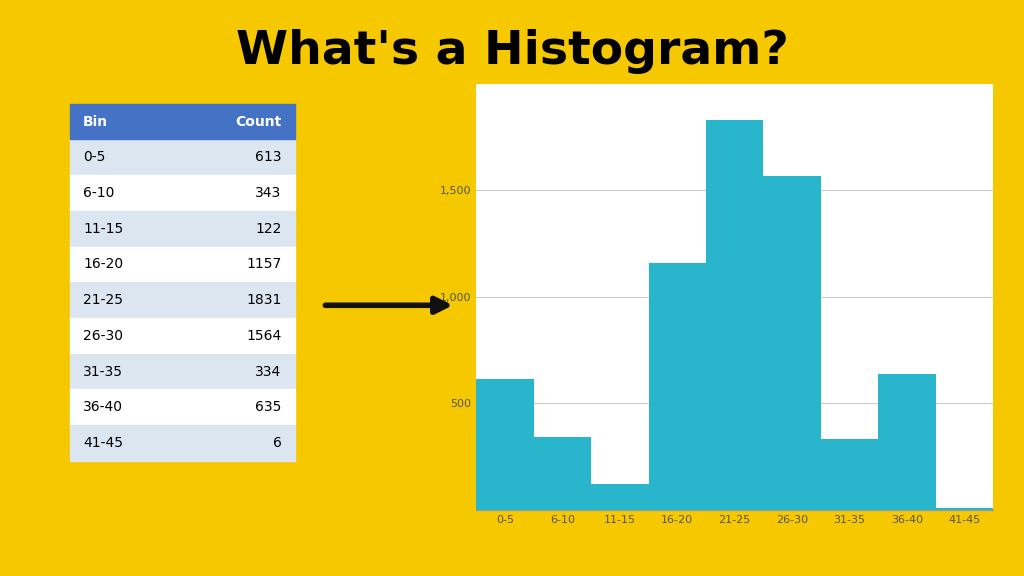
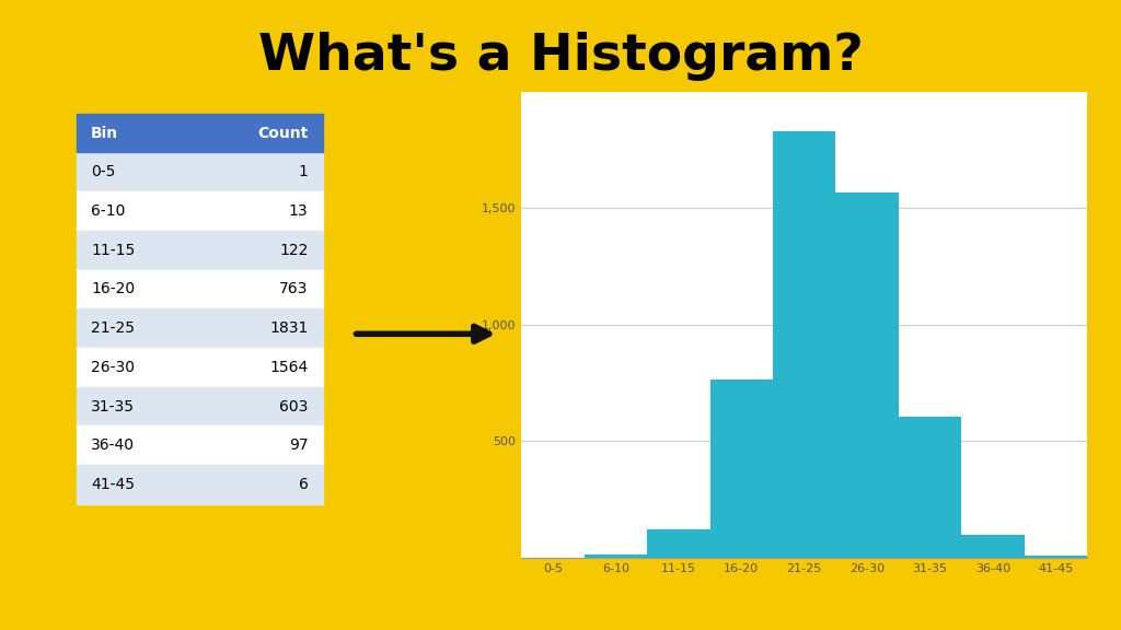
0-5: 613 -> 1
6-10: 343 -> 13
16-20: 1157 -> 763
31-35: 334 -> 603
36-40: 635 -> 97
